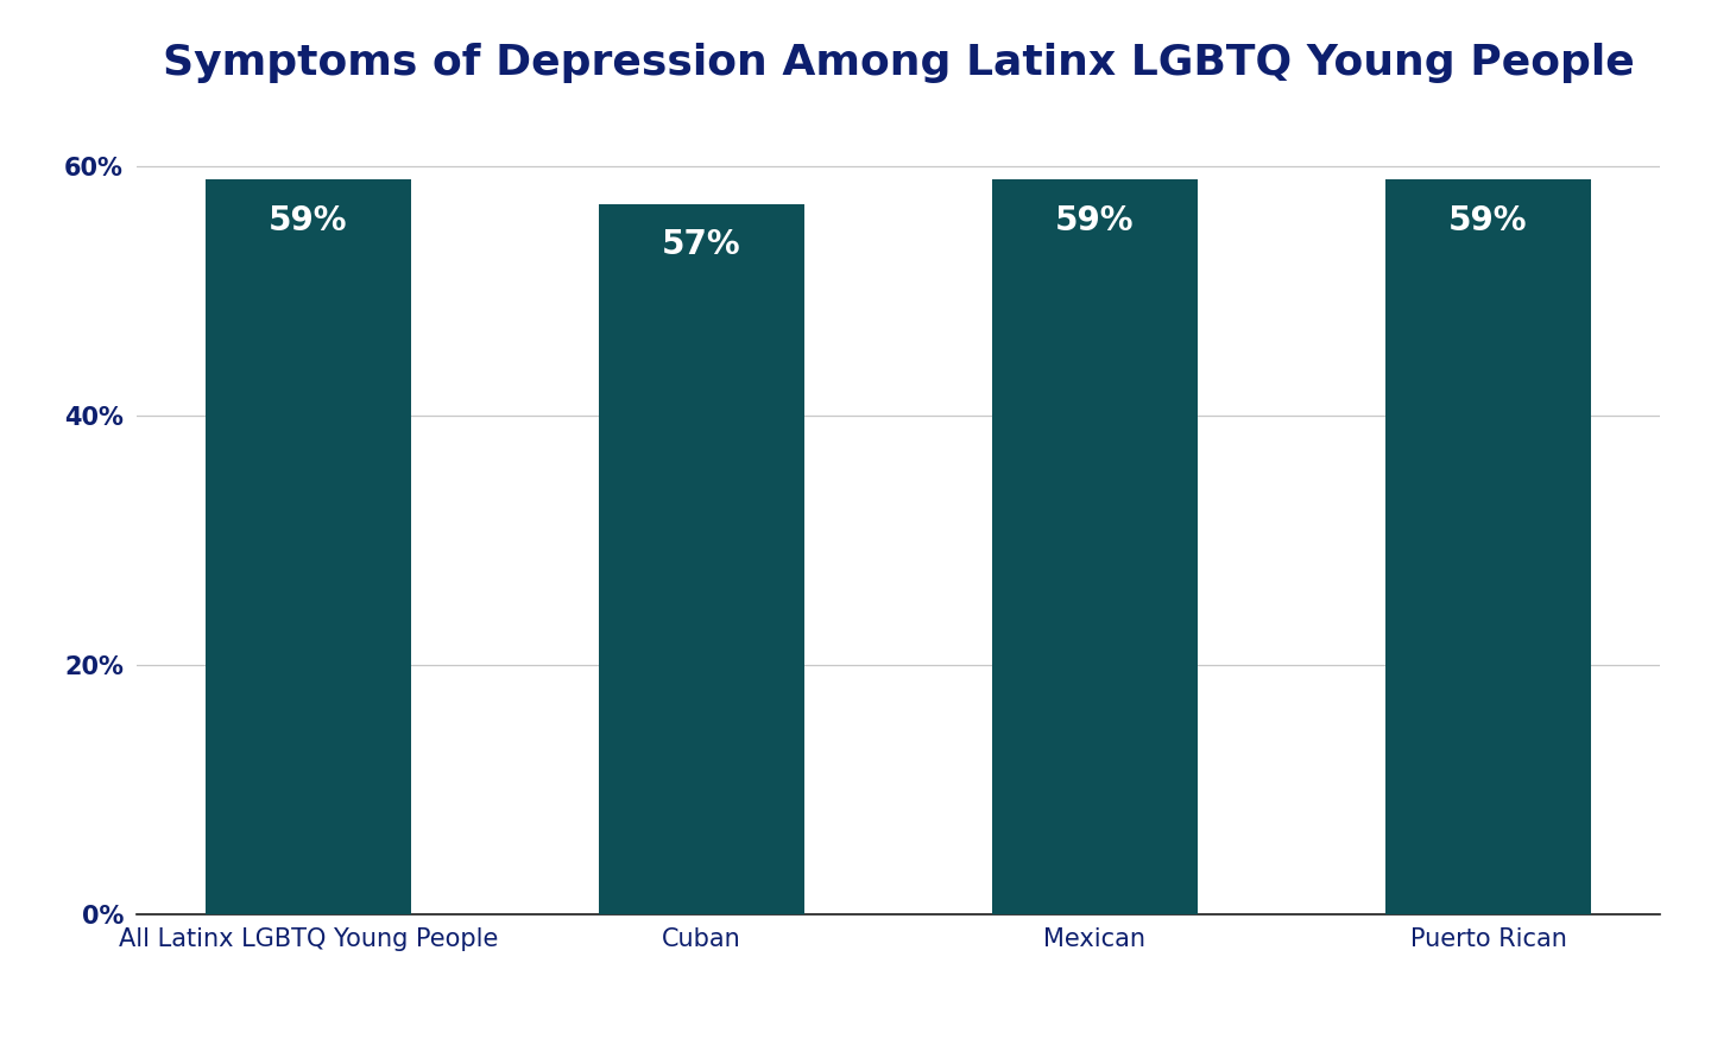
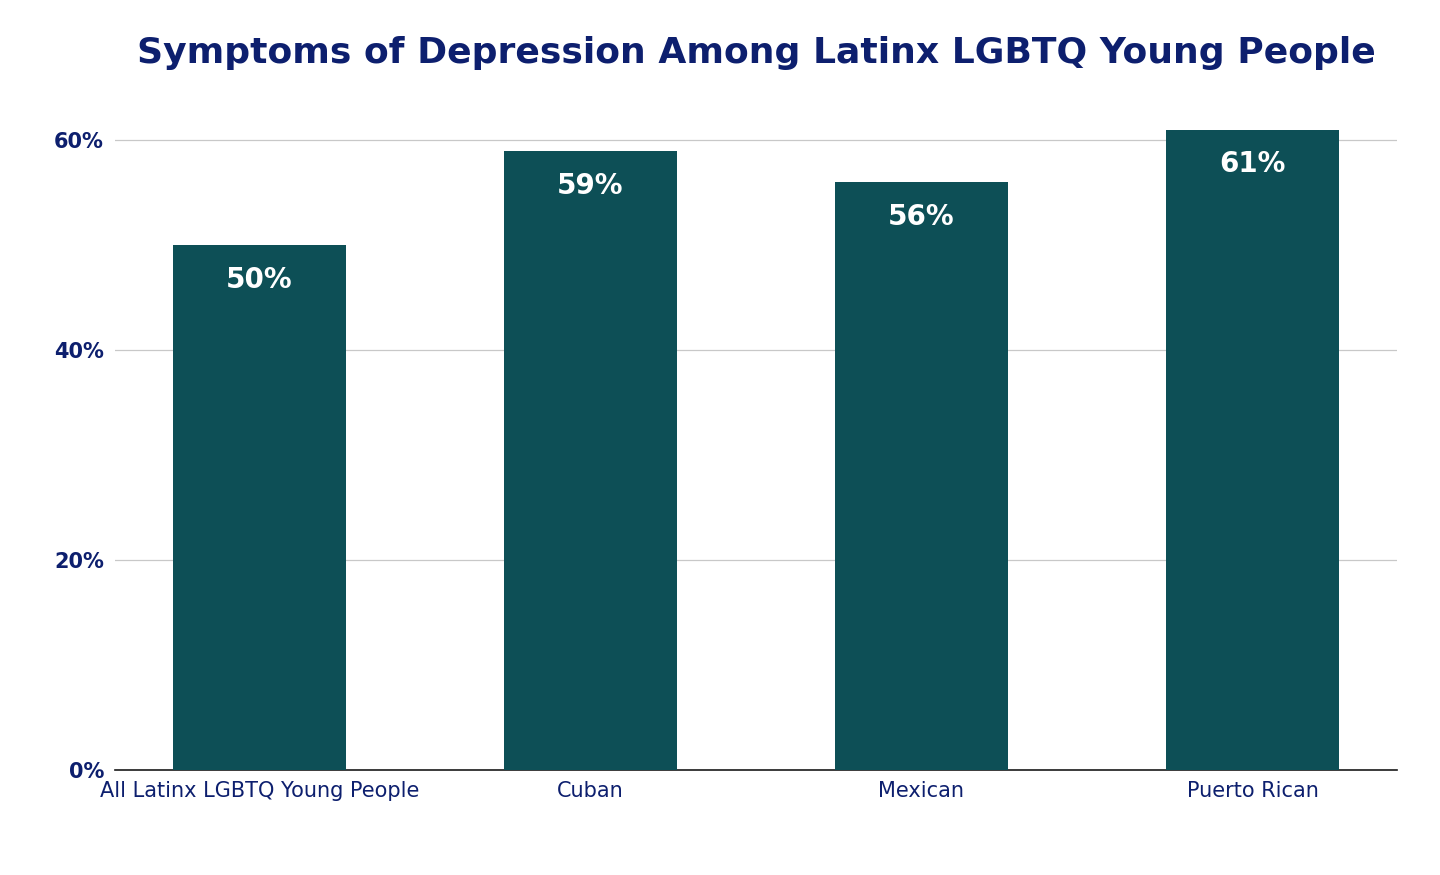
All Latinx LGBTQ Young People: 59% -> 50%
Cuban: 57% -> 59%
Mexican: 59% -> 56%
Puerto Rican: 59% -> 61%
